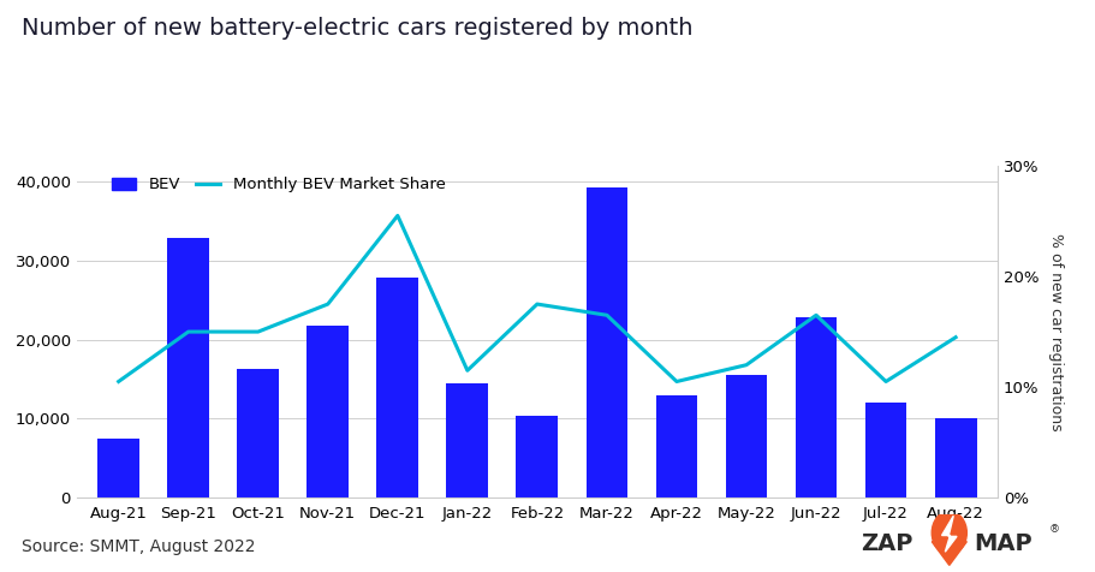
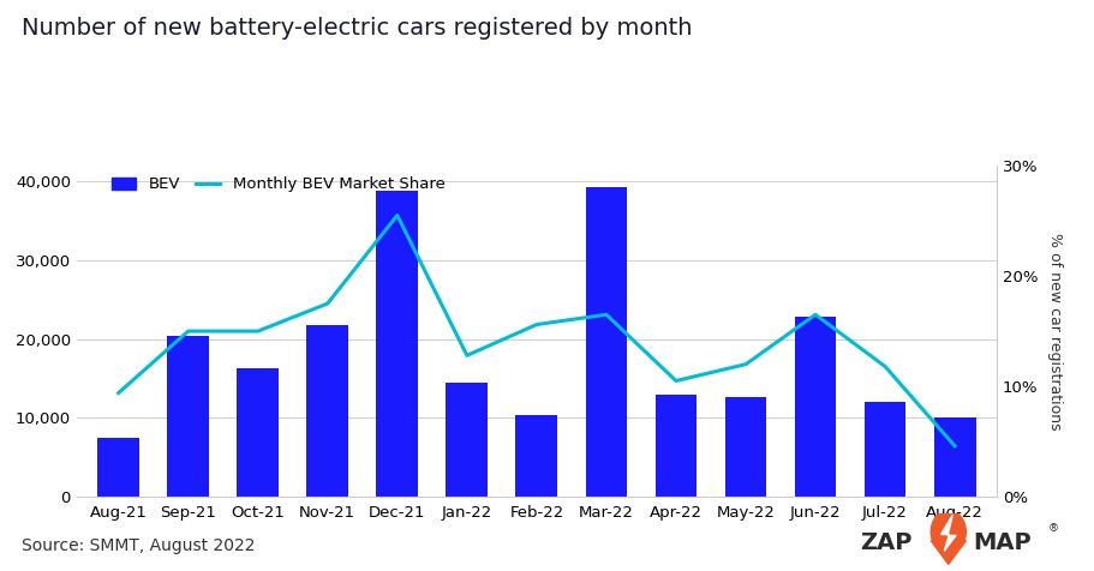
Monthly BEV Market Share/Aug-21: 10.5% -> 9.4%
BEV/Sep-21: 32,900 -> 20,400
BEV/Dec-21: 27,800 -> 38,800
Monthly BEV Market Share/Jan-22: 11.5% -> 12.8%
Monthly BEV Market Share/Feb-22: 17.5% -> 15.6%
BEV/May-22: 15,500 -> 12,600
Monthly BEV Market Share/Jul-22: 10.5% -> 11.8%
Monthly BEV Market Share/Aug-22: 14.5% -> 4.6%
